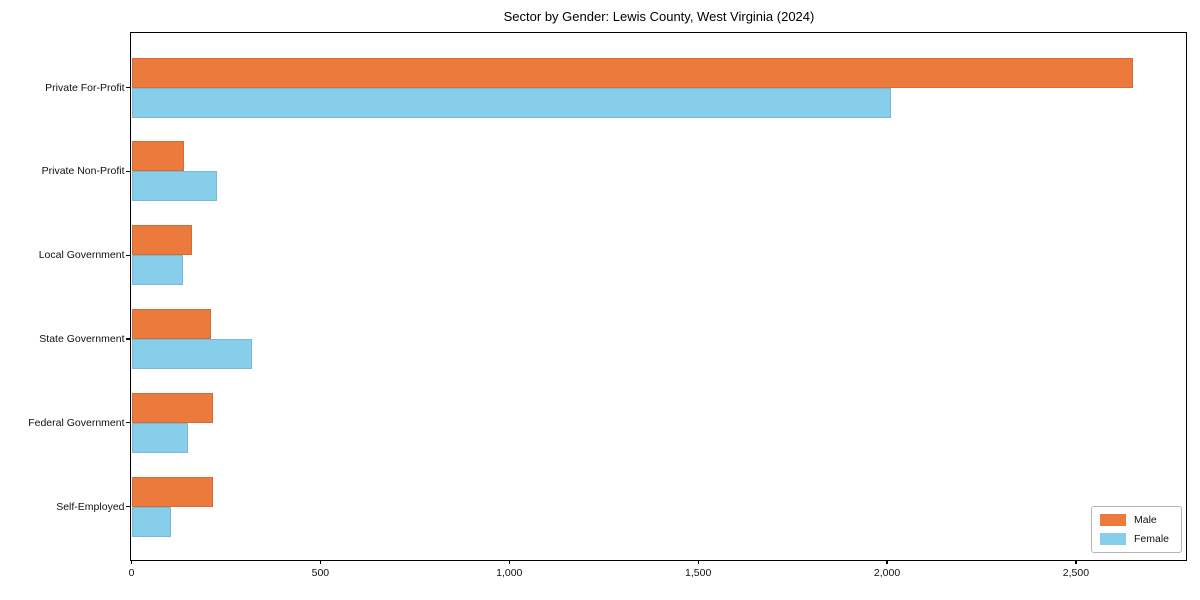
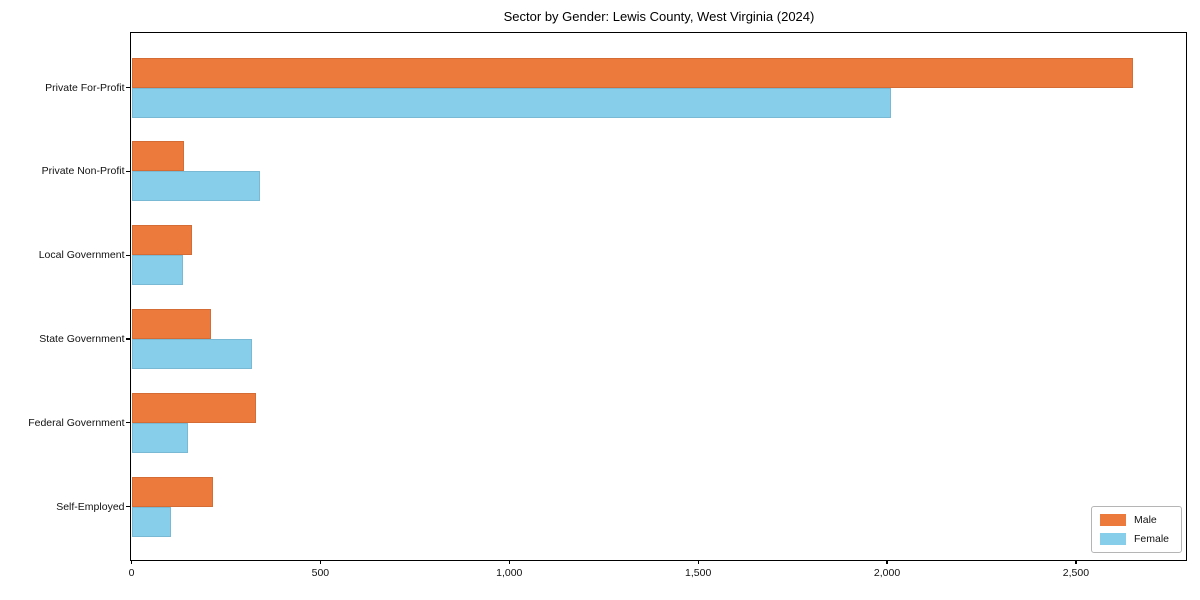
Female/Private Non-Profit: 220 -> 340
Male/Federal Government: 220 -> 330
